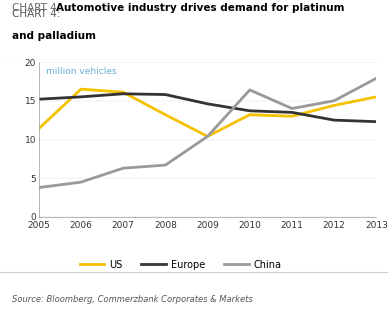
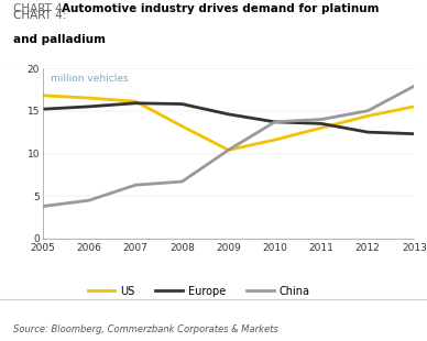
US/2005: 11.4 -> 16.8
US/2010: 13.2 -> 11.6
China/2010: 16.4 -> 13.7
